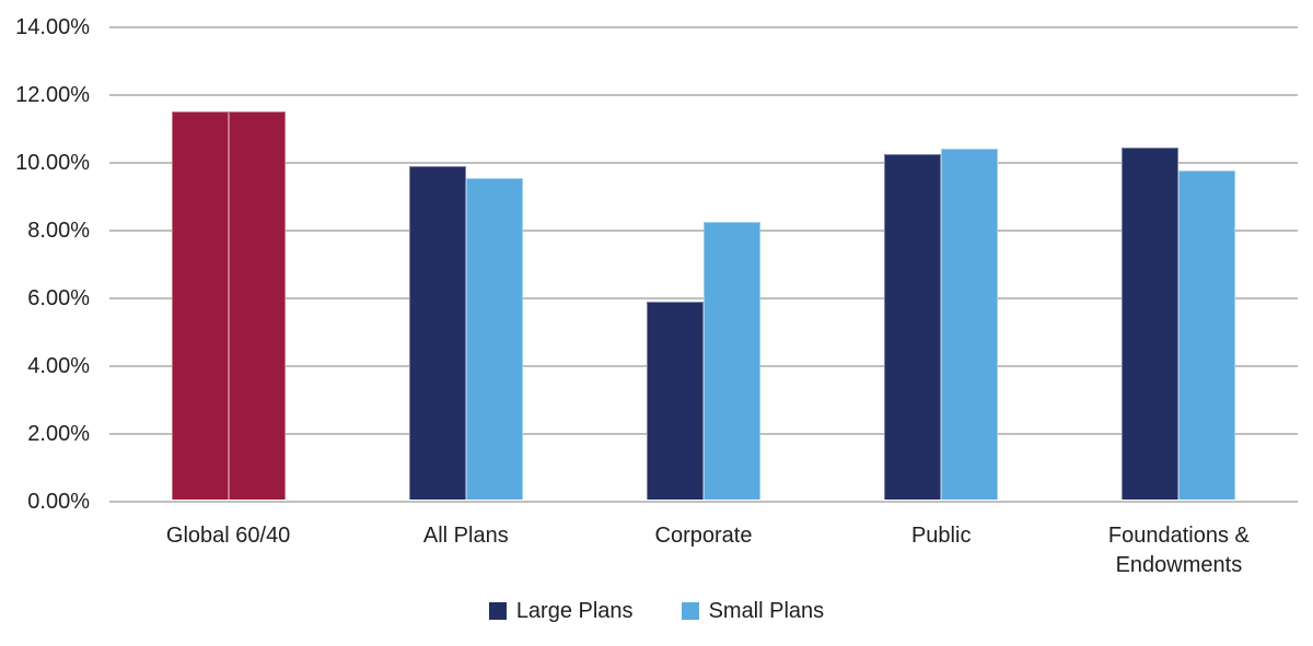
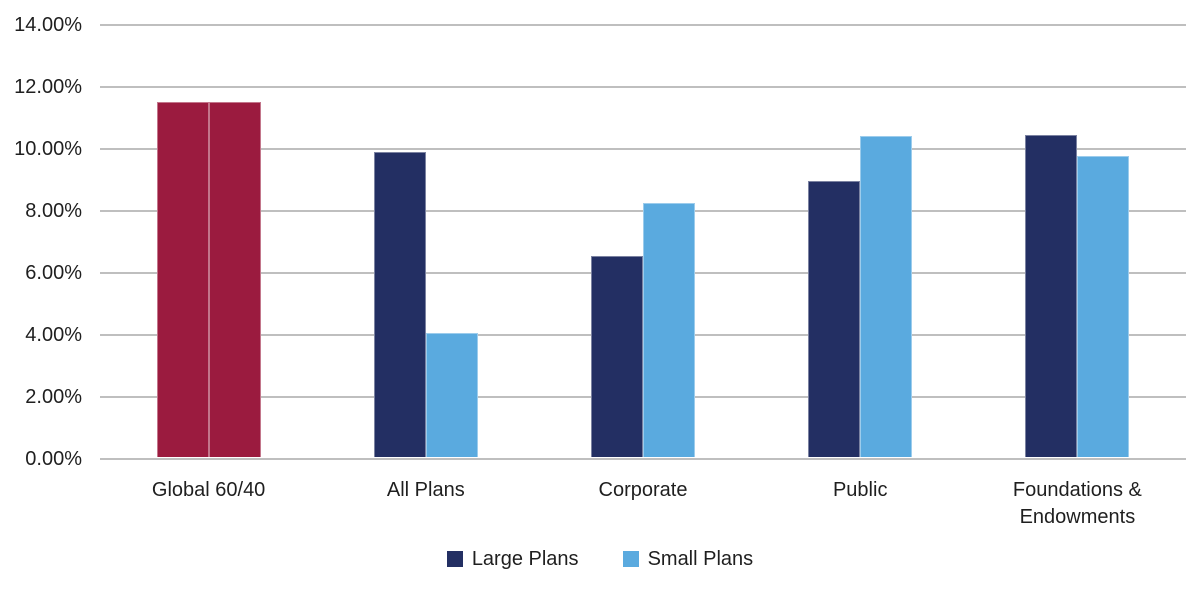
Small Plans/All Plans: 9.5% -> 4.0%
Large Plans/Corporate: 5.8% -> 6.5%
Large Plans/Public: 10.2% -> 8.9%
